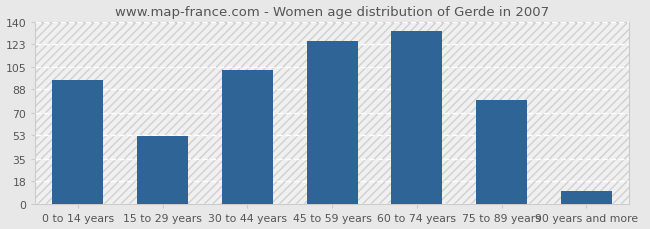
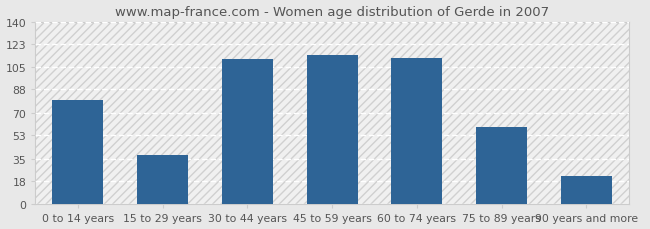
0 to 14 years: 95 -> 80
15 to 29 years: 52 -> 38
30 to 44 years: 103 -> 111
45 to 59 years: 125 -> 114
60 to 74 years: 133 -> 112
75 to 89 years: 80 -> 59
90 years and more: 10 -> 22
